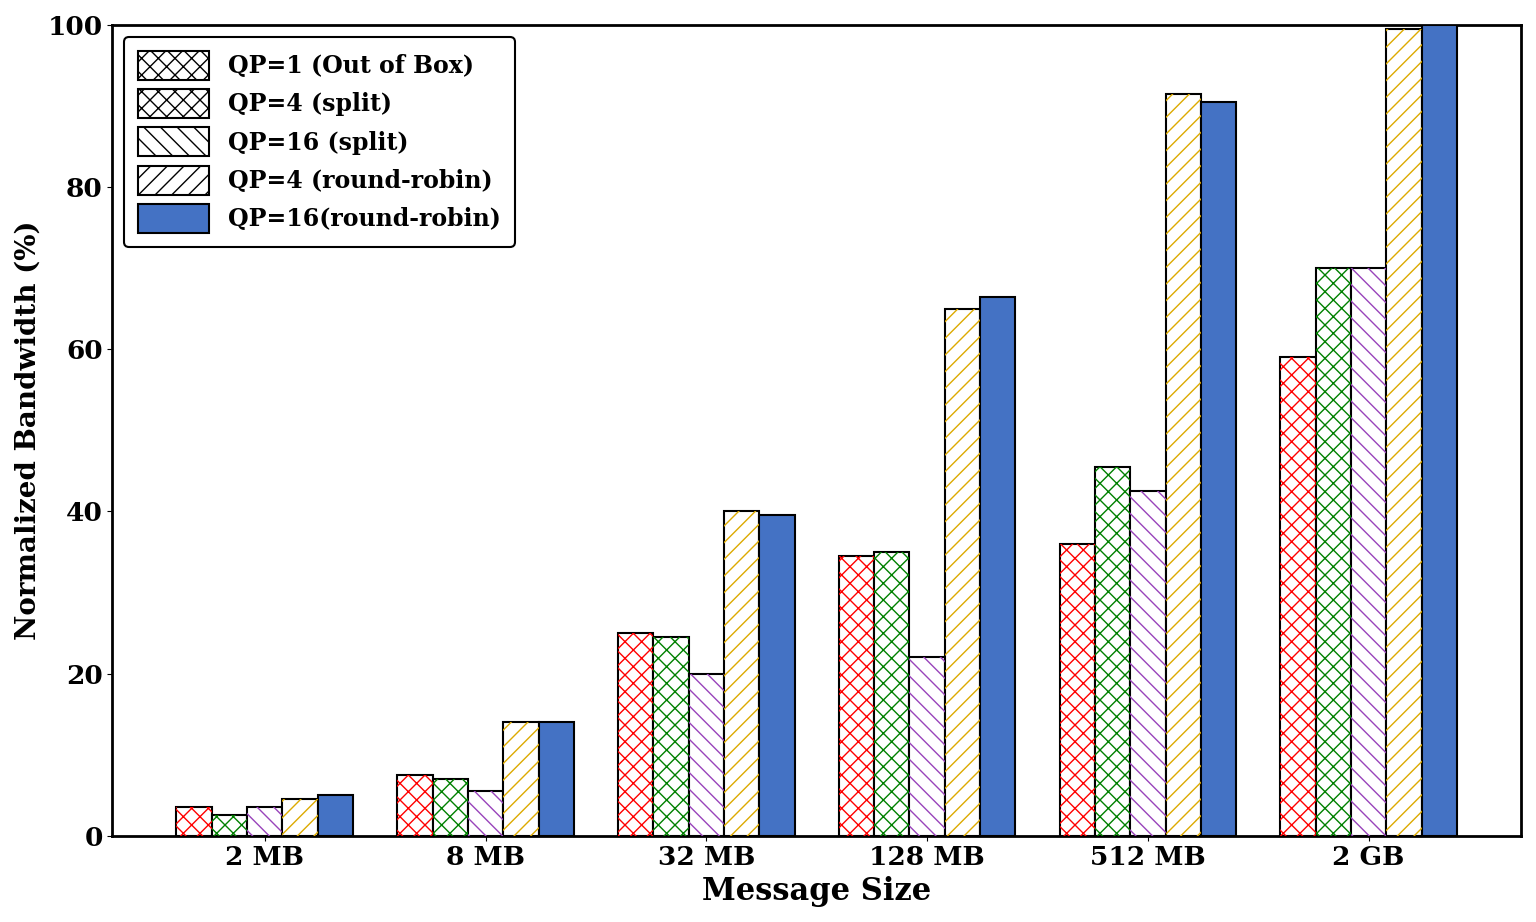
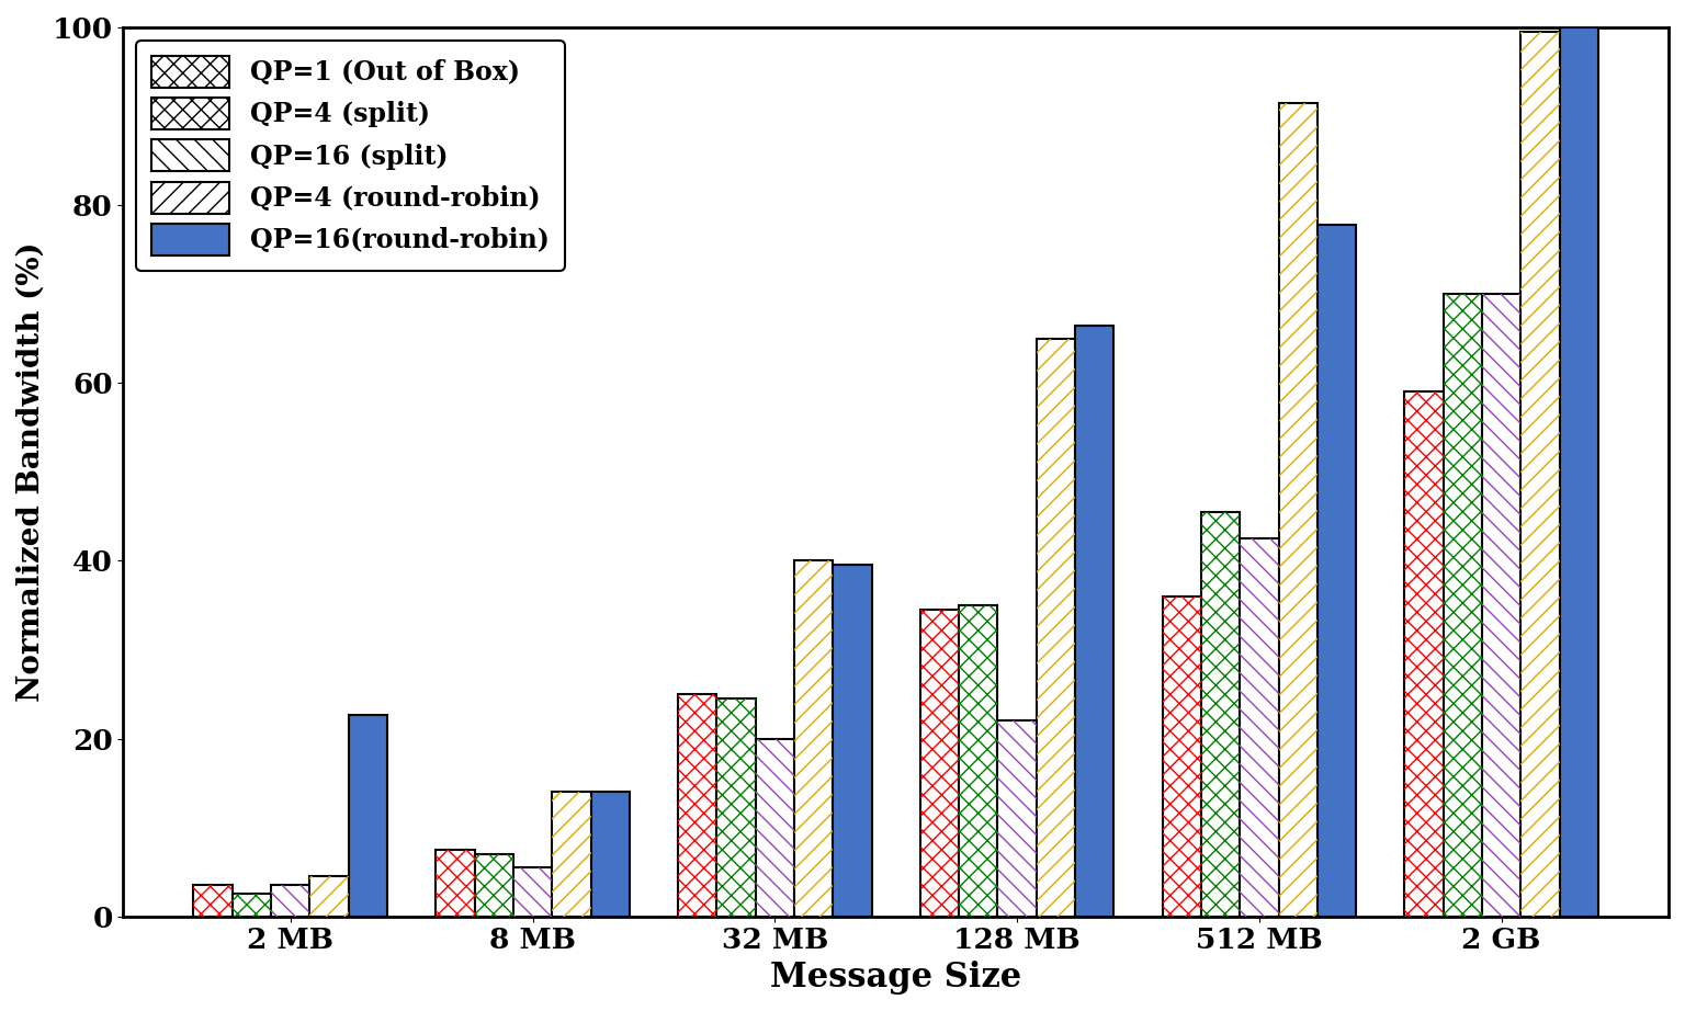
QP=16(round-robin)/2 MB: 5.0 -> 22.6
QP=16(round-robin)/512 MB: 90.5 -> 77.8
